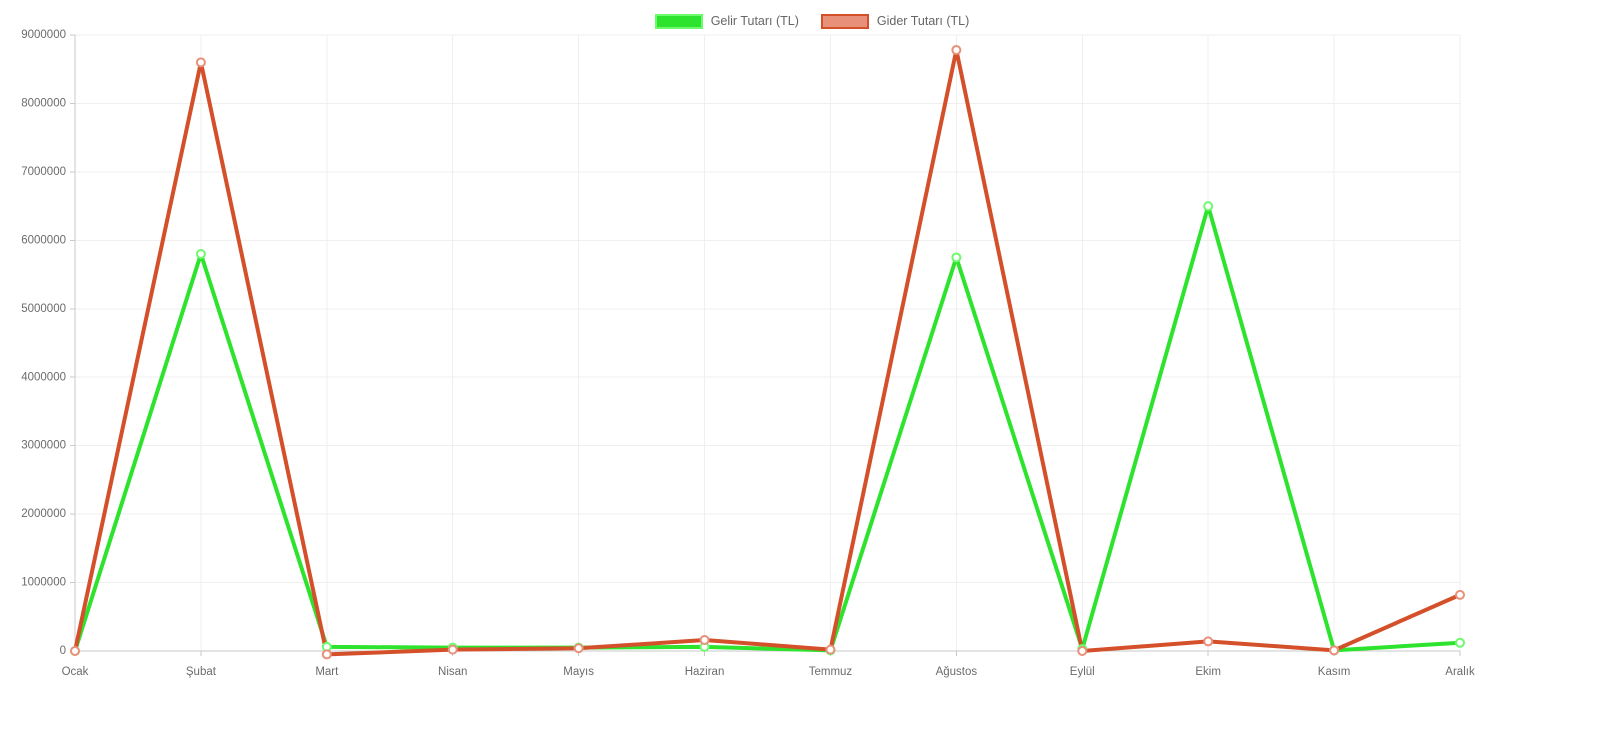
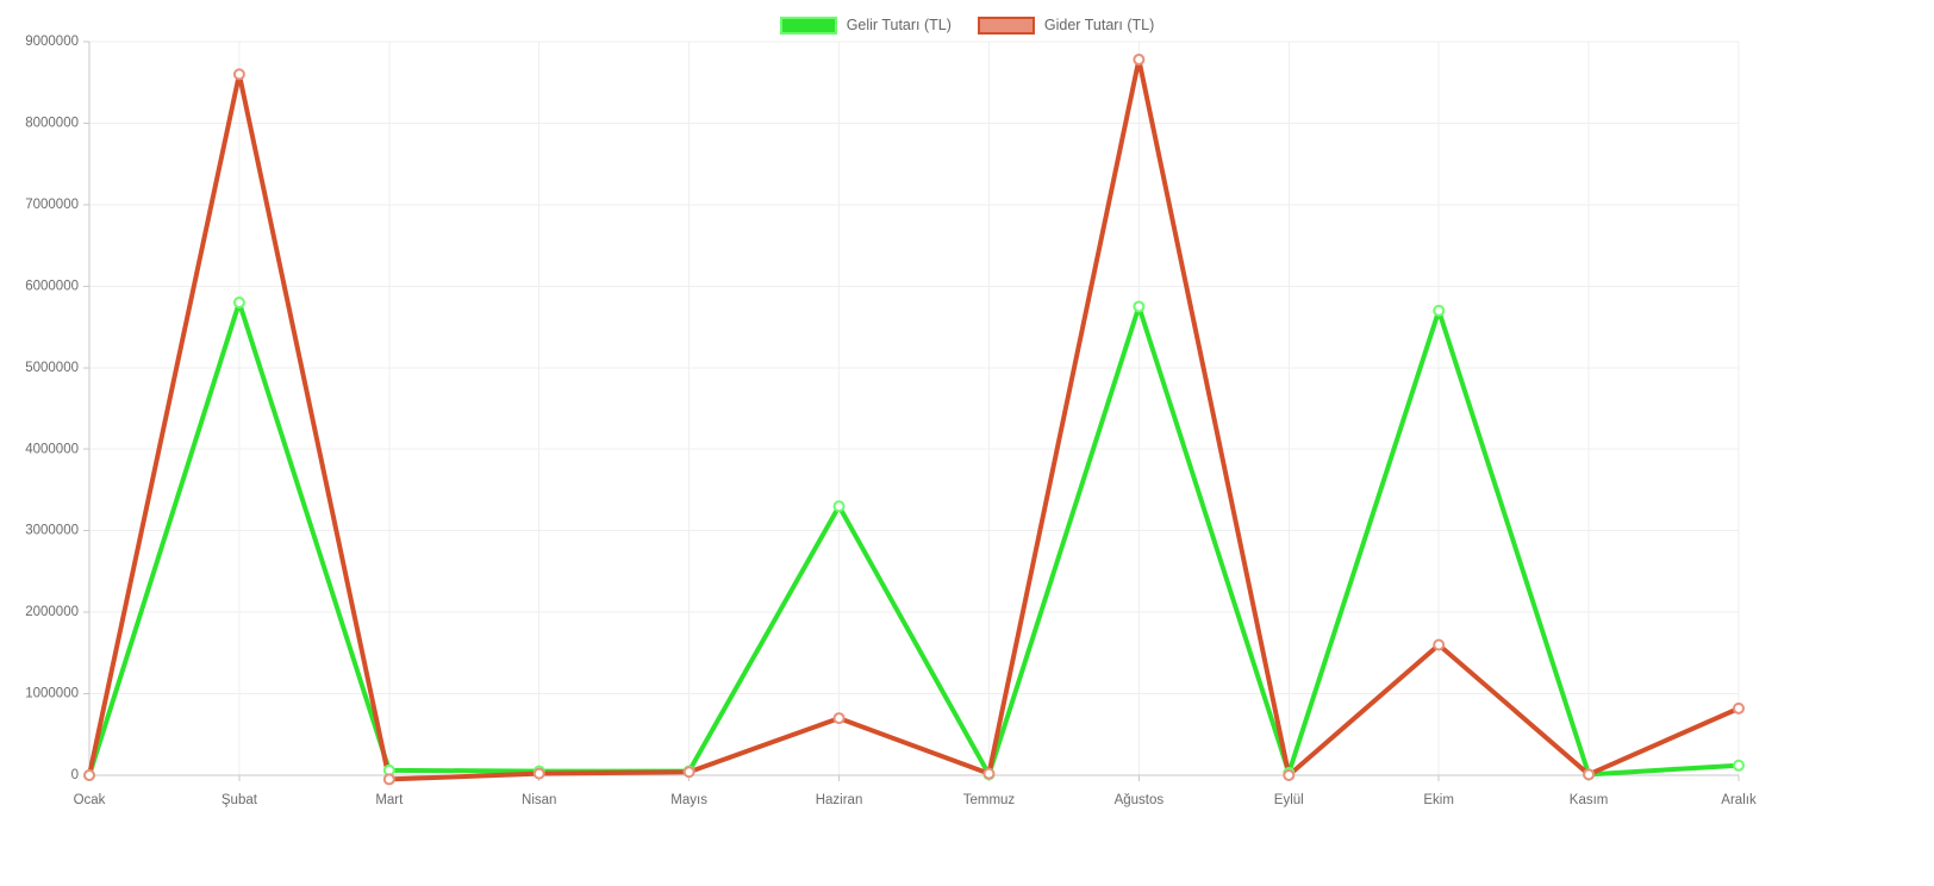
Gelir Tutarı (TL)/Haziran: 100000 -> 3300000
Gider Tutarı (TL)/Haziran: 200000 -> 700000
Gelir Tutarı (TL)/Ekim: 6500000 -> 5700000
Gider Tutarı (TL)/Ekim: 100000 -> 1600000
